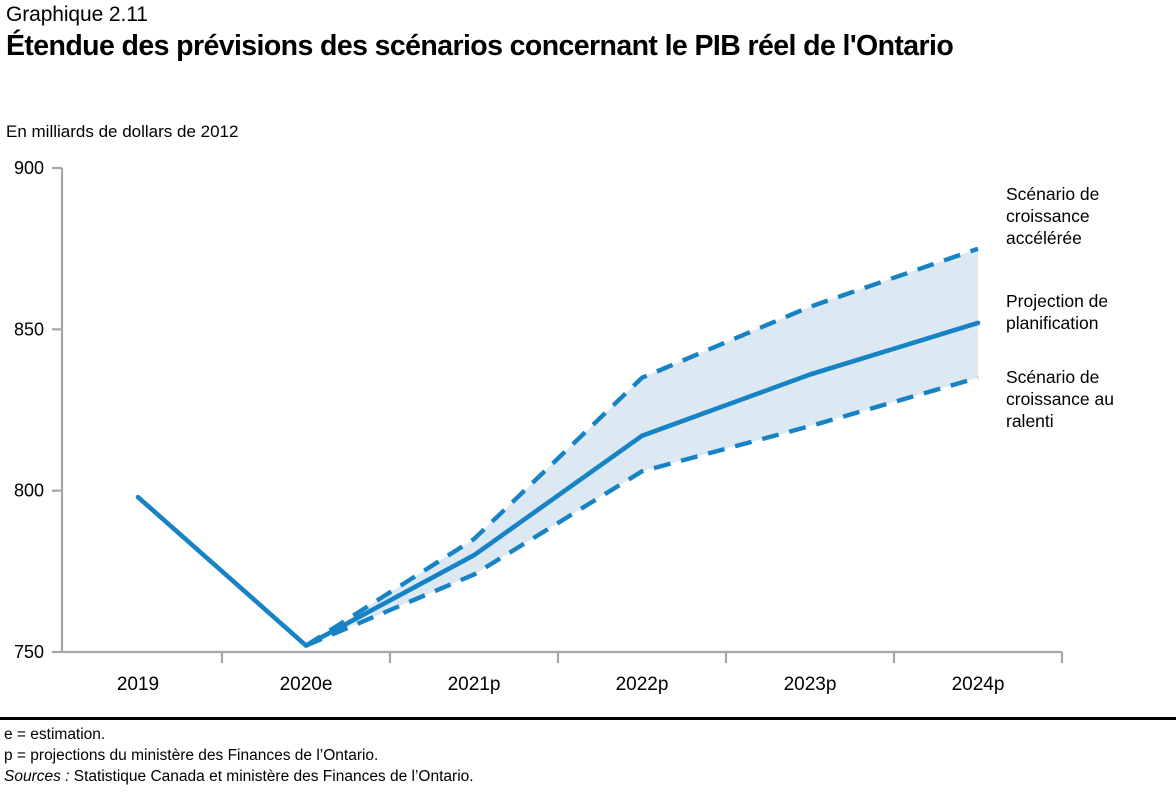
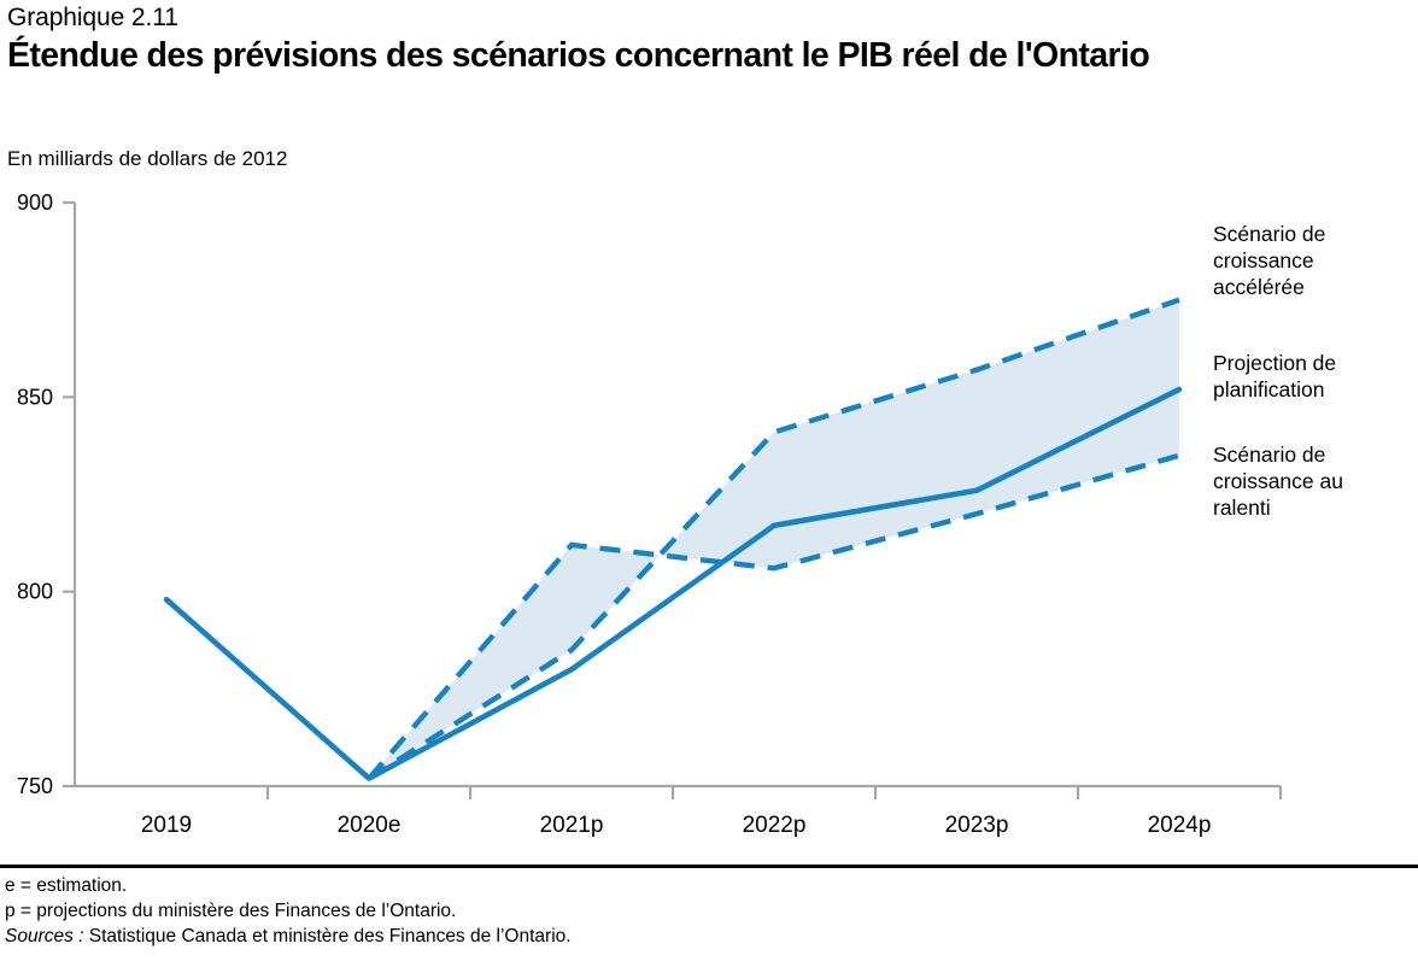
Scénario de croissance au ralenti/2021p: 774 -> 812
Scénario de croissance accélérée/2022p: 835 -> 841
Projection de planification/2023p: 836 -> 826
